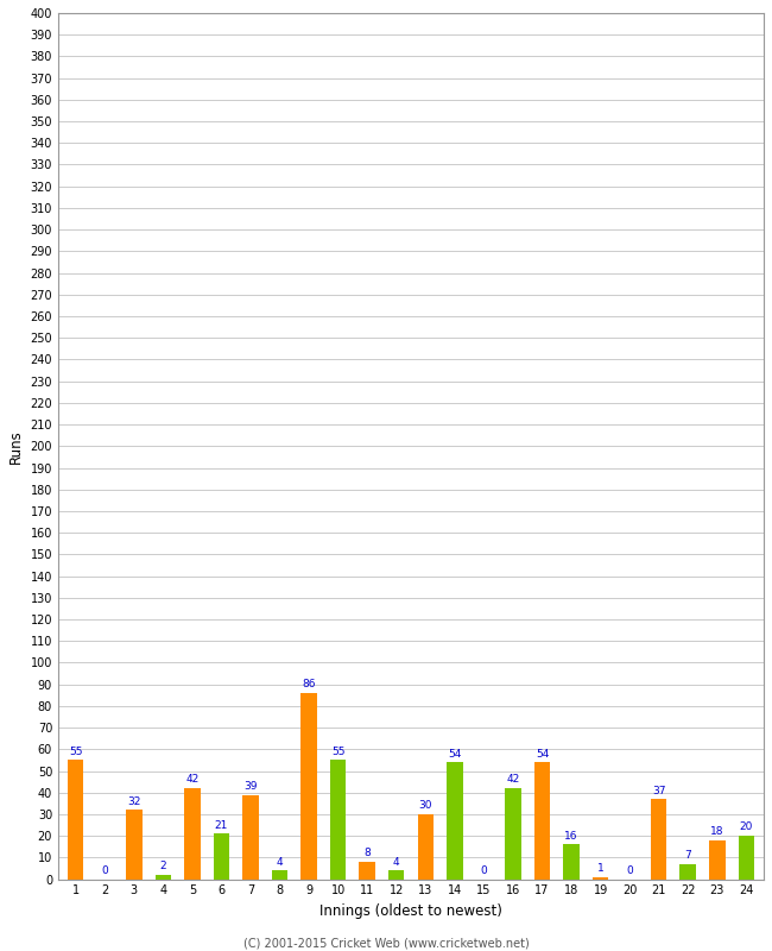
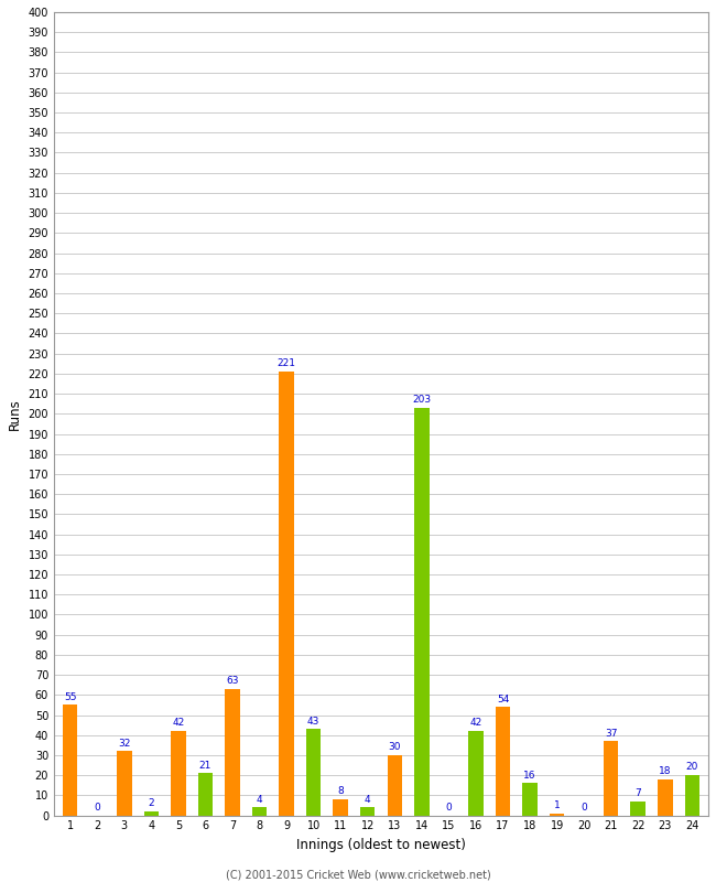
7: 39 -> 63
9: 86 -> 221
10: 55 -> 43
14: 54 -> 203
